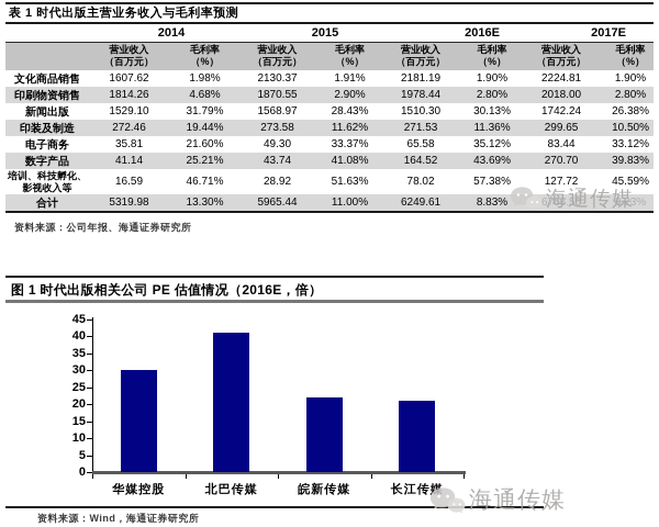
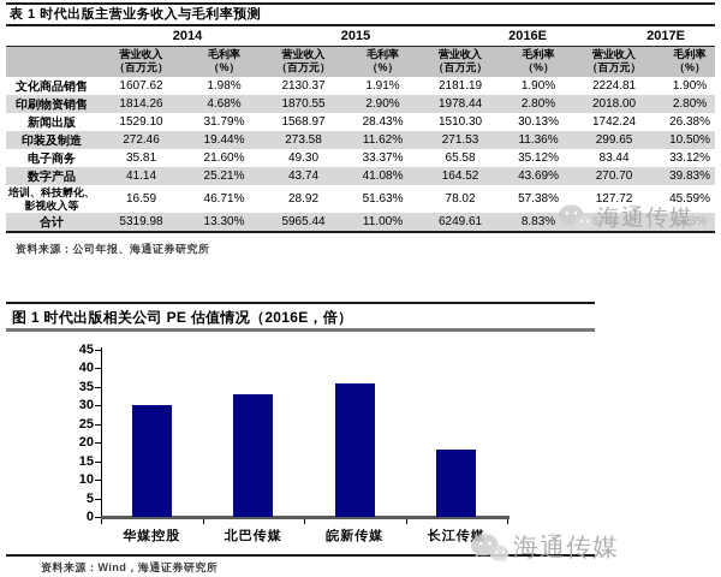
北巴传媒: 41 -> 33
皖新传媒: 22 -> 36
长江传媒: 21 -> 18
